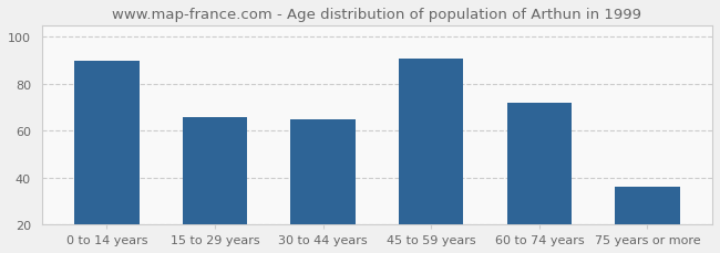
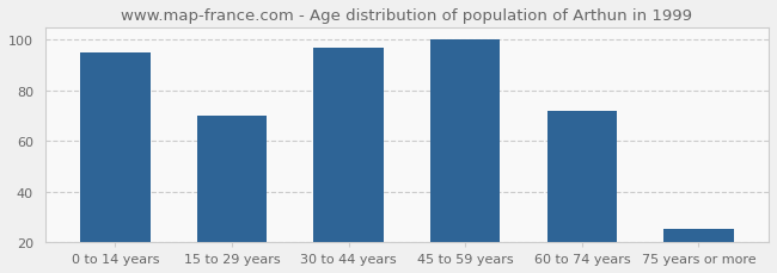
0 to 14 years: 90 -> 95
15 to 29 years: 66 -> 70
30 to 44 years: 65 -> 97
45 to 59 years: 91 -> 100
75 years or more: 36 -> 25
